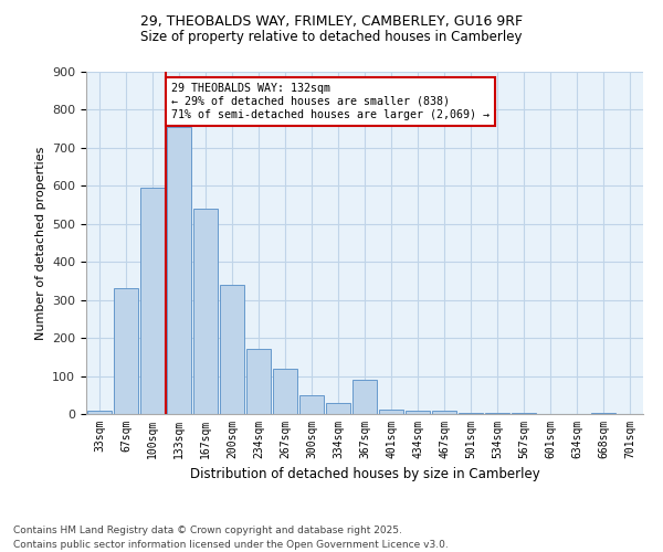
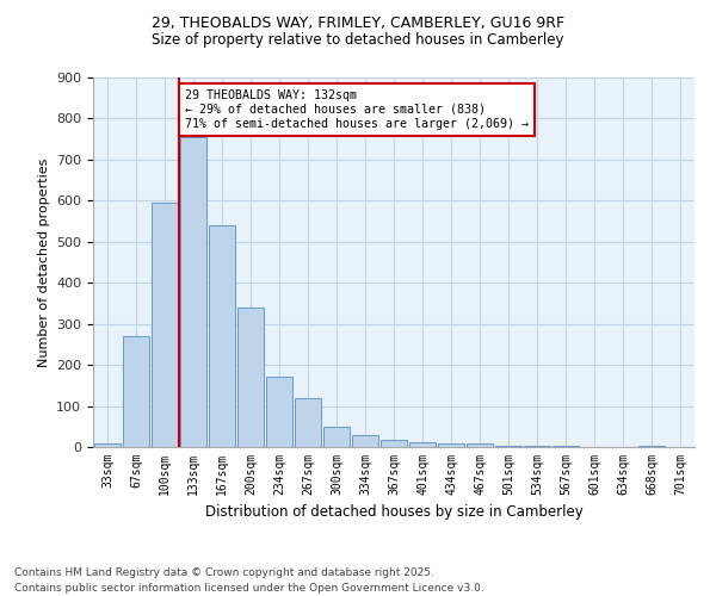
67sqm: 330 -> 270
367sqm: 90 -> 18
